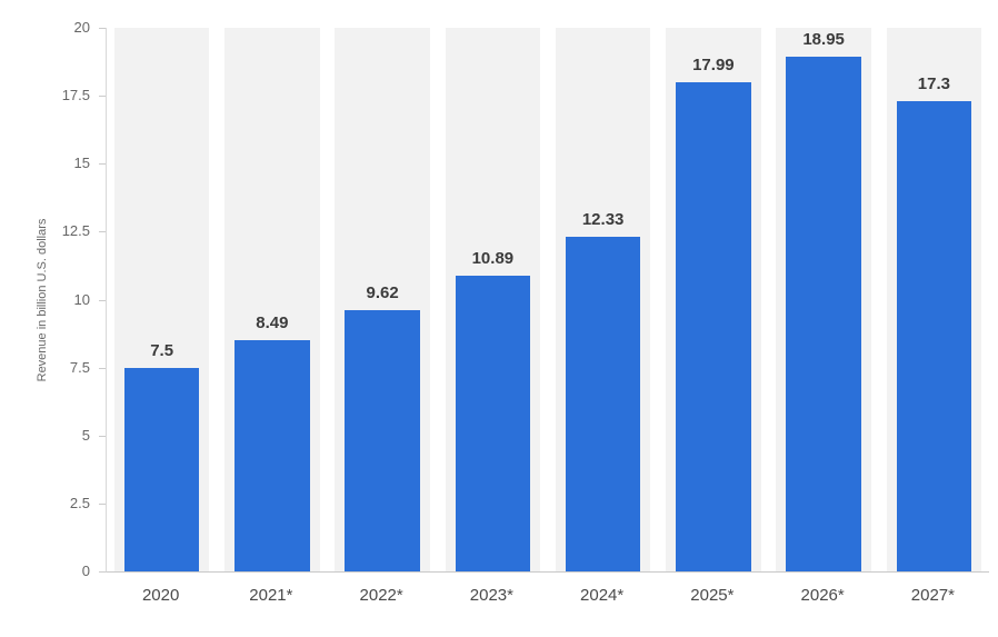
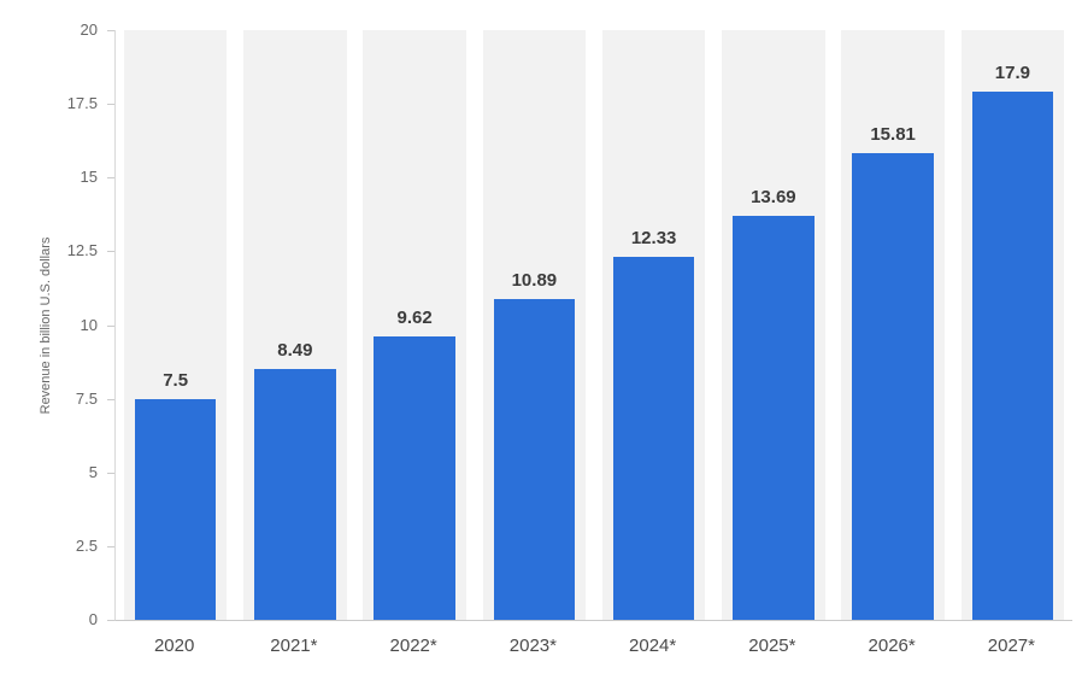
2025*: 17.99 -> 13.69
2026*: 18.95 -> 15.81
2027*: 17.3 -> 17.9
